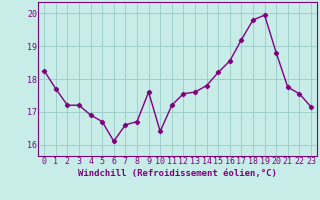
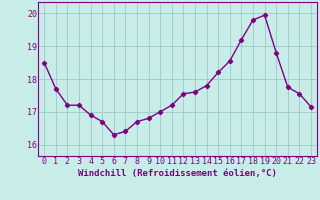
0: 18.25 -> 18.50
6: 16.10 -> 16.30
7: 16.60 -> 16.40
9: 17.60 -> 16.80
10: 16.40 -> 17.00
